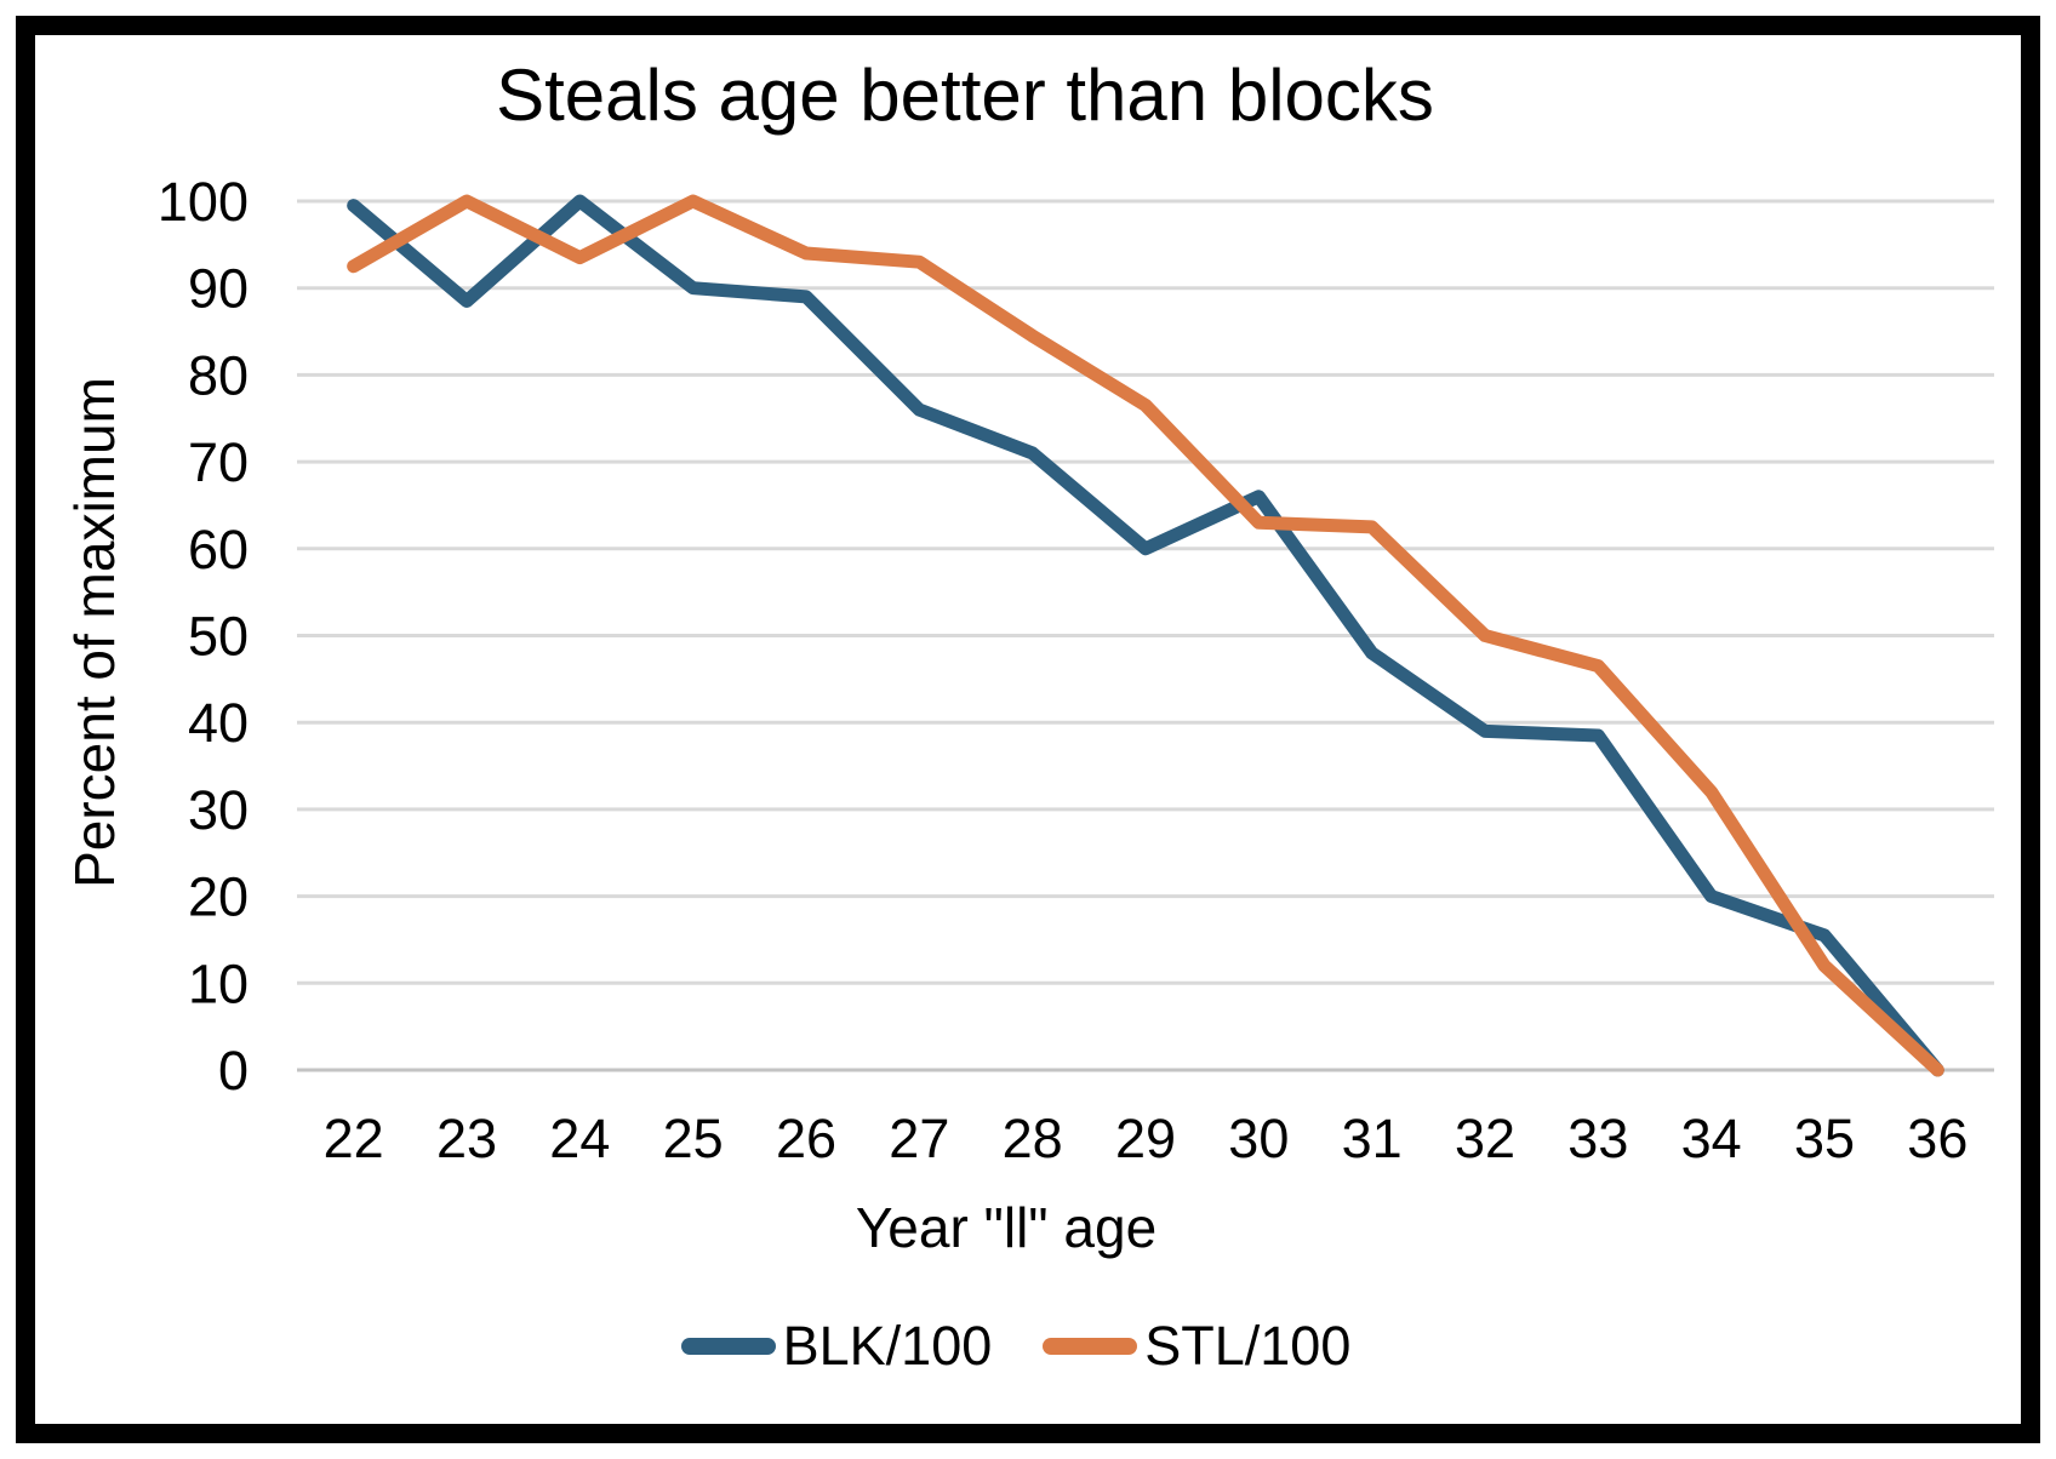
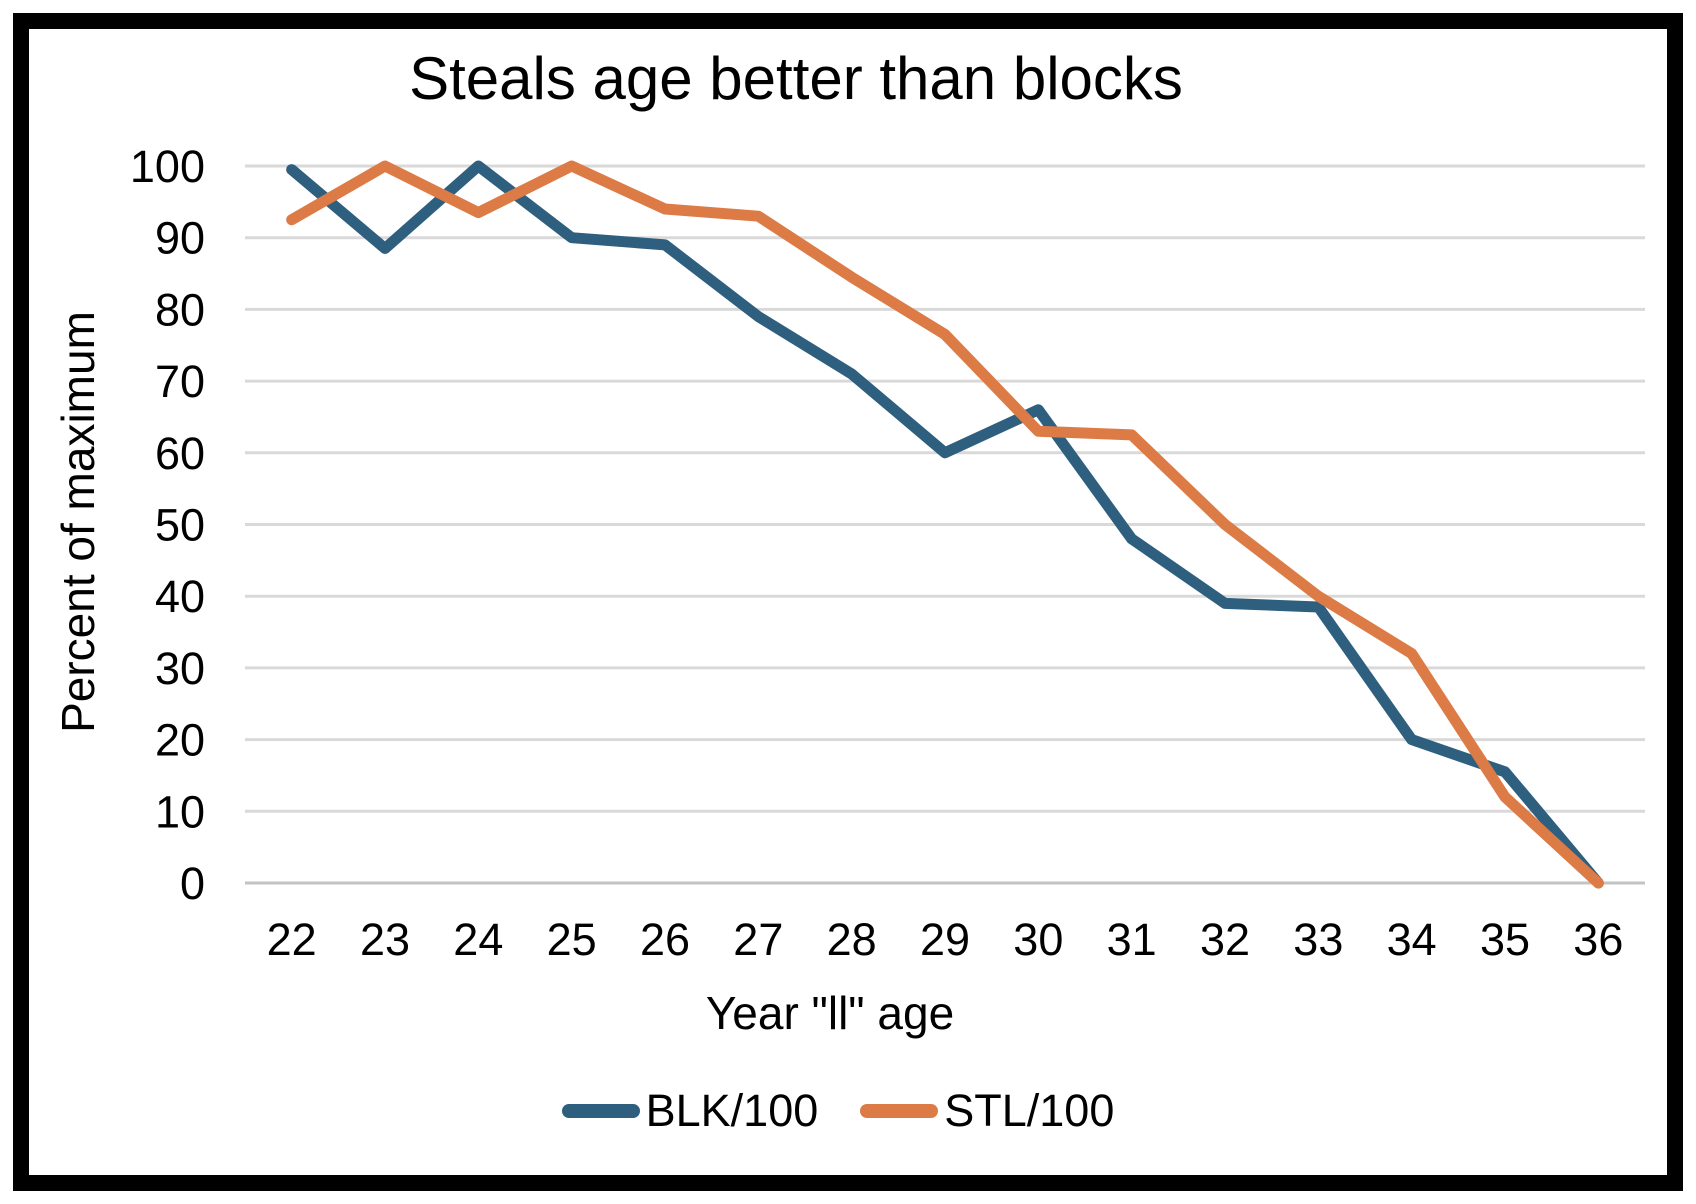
BLK/100/27: 76 -> 79
STL/100/33: 46 -> 40
